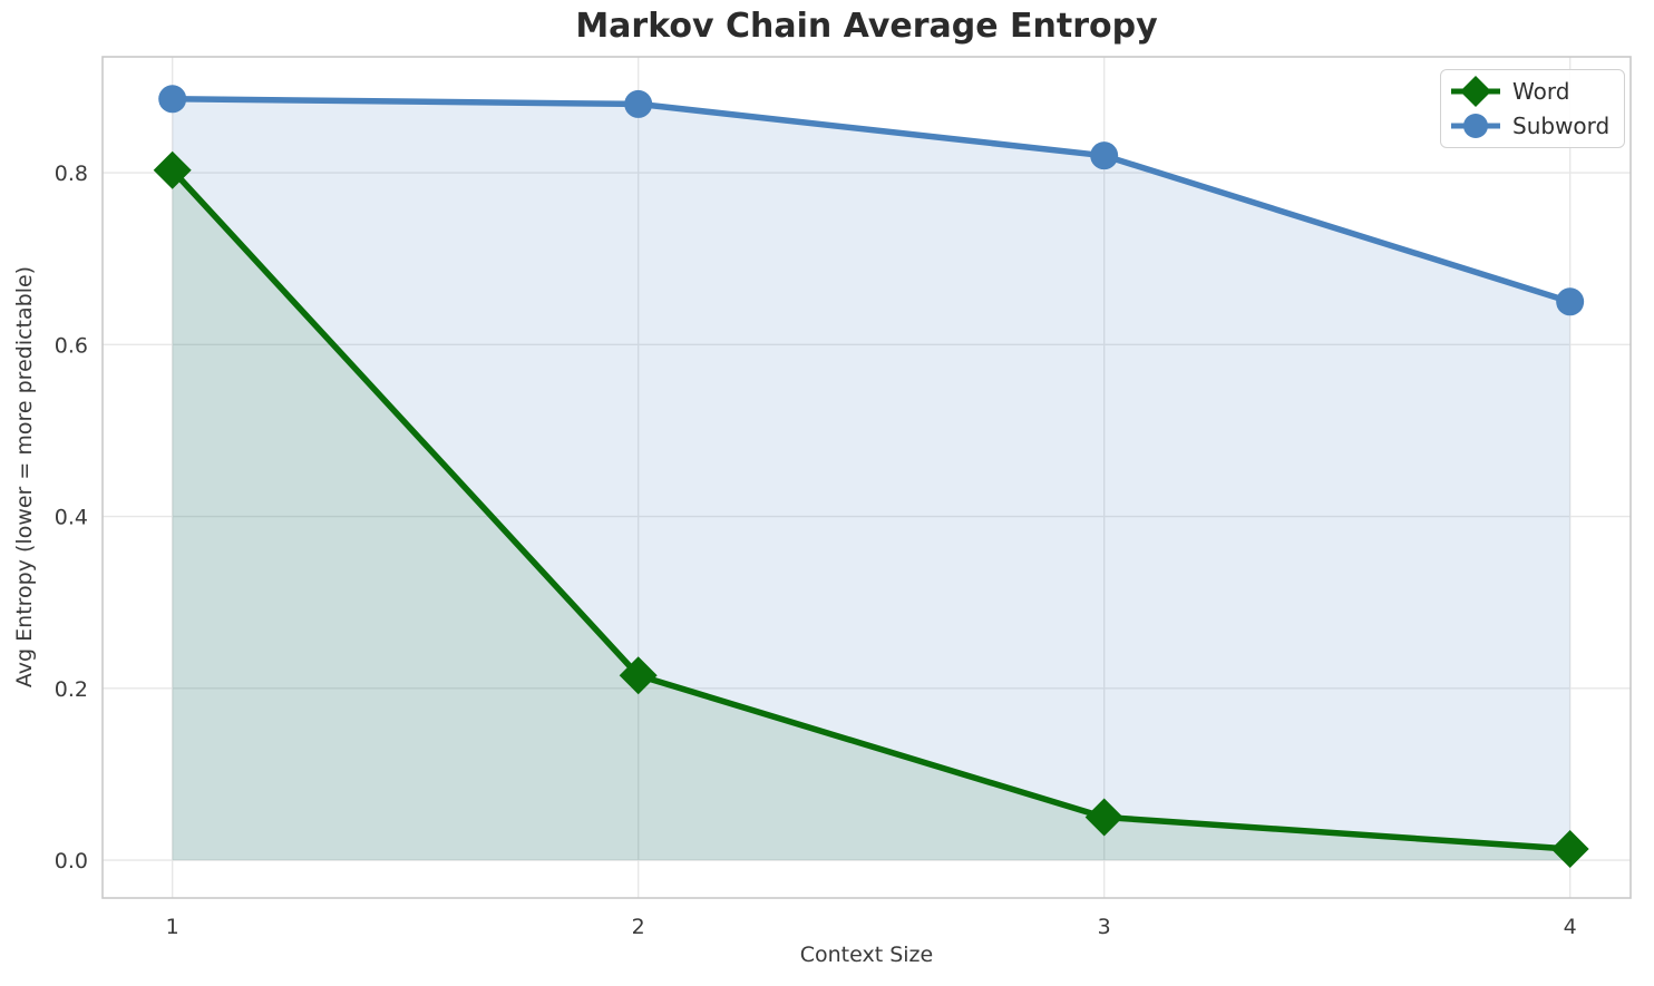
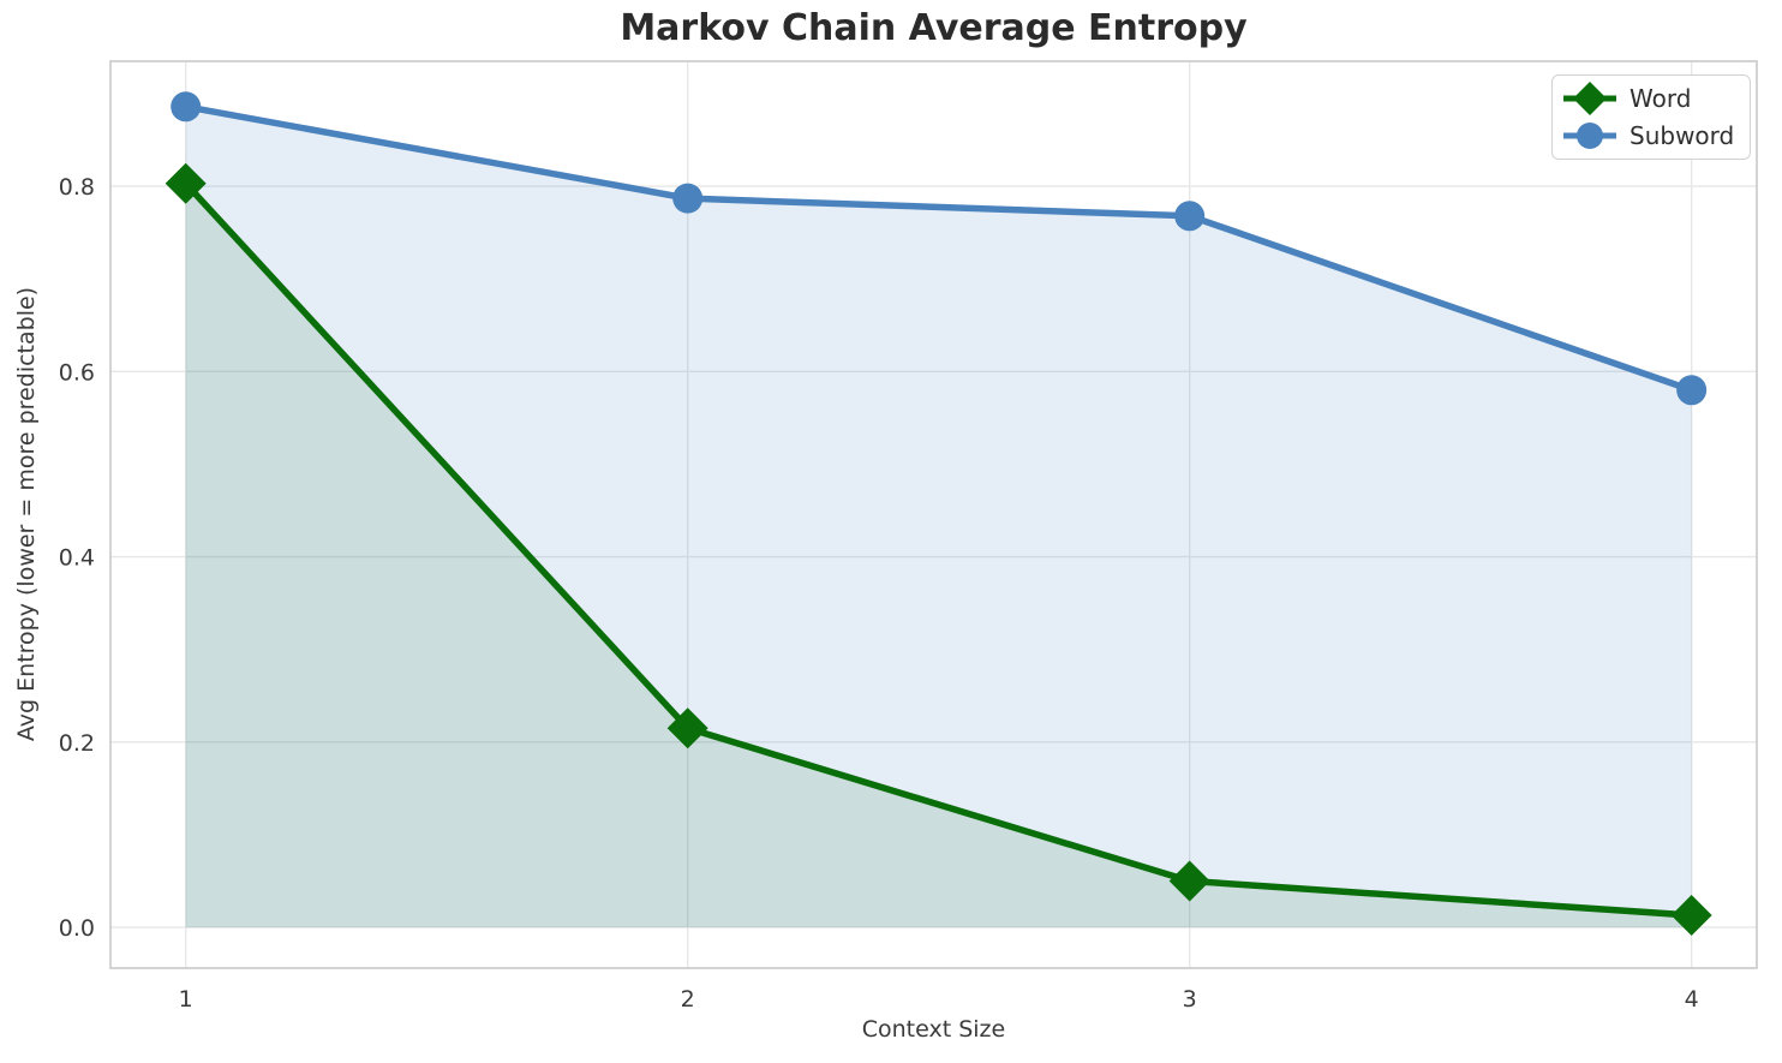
Subword/2: 0.88 -> 0.79
Subword/3: 0.82 -> 0.77
Subword/4: 0.65 -> 0.58
